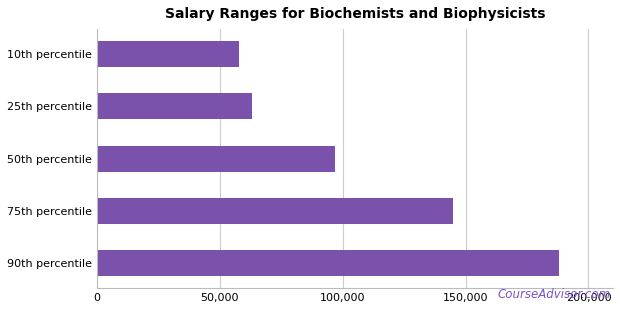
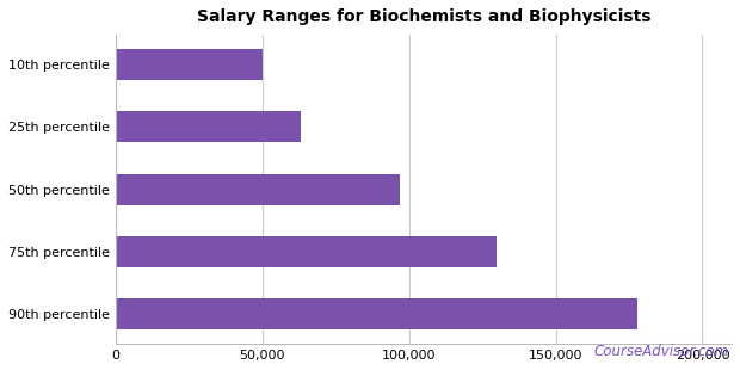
10th percentile: 58,000 -> 50,000
75th percentile: 145,000 -> 130,000
90th percentile: 188,000 -> 178,000
